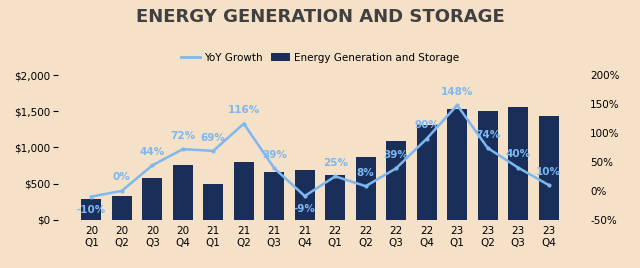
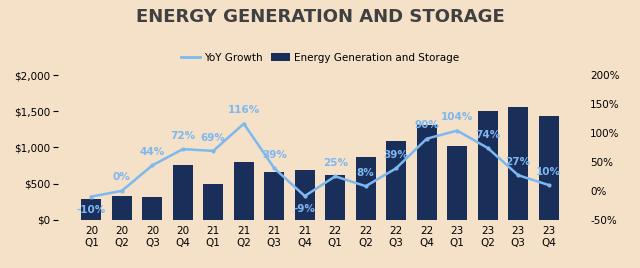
Energy Generation and Storage/20 Q3: $580 -> $320
Energy Generation and Storage/23 Q1: $1,530 -> $1,020
YoY Growth/23 Q1: 148% -> 104%
YoY Growth/23 Q3: 40% -> 27%
